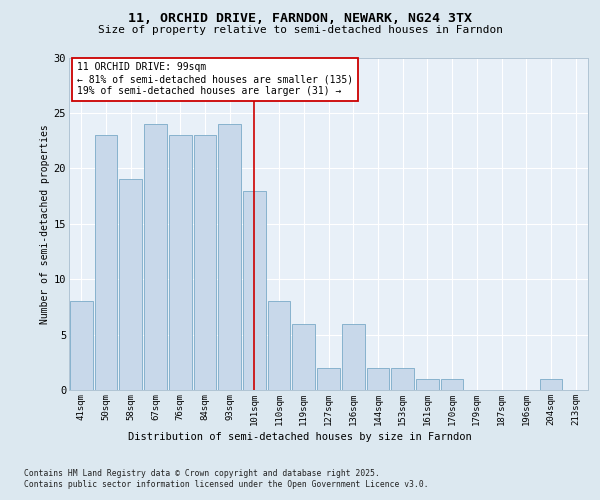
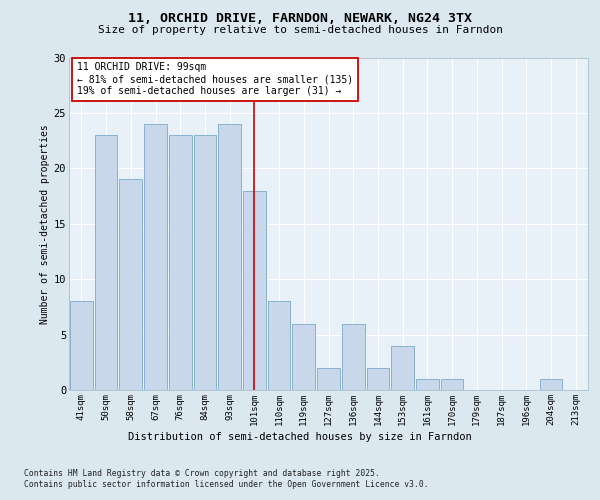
153sqm: 2 -> 4
